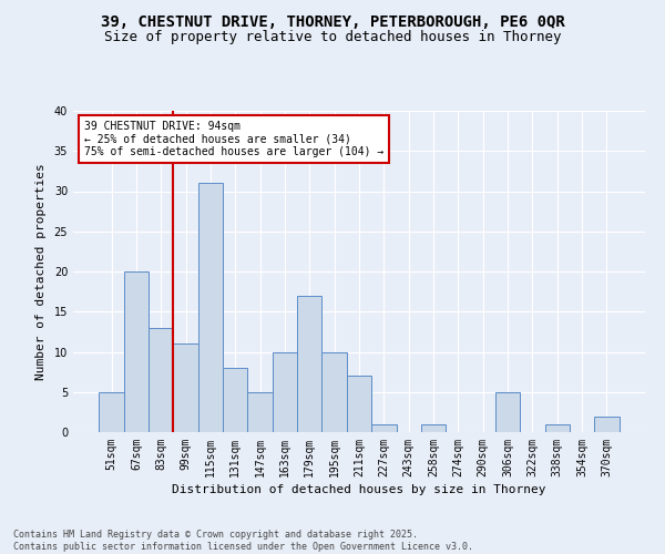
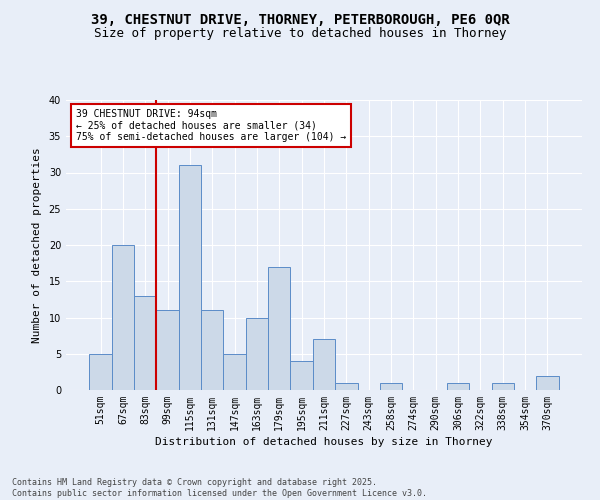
131sqm: 8 -> 11
195sqm: 10 -> 4
306sqm: 5 -> 1
